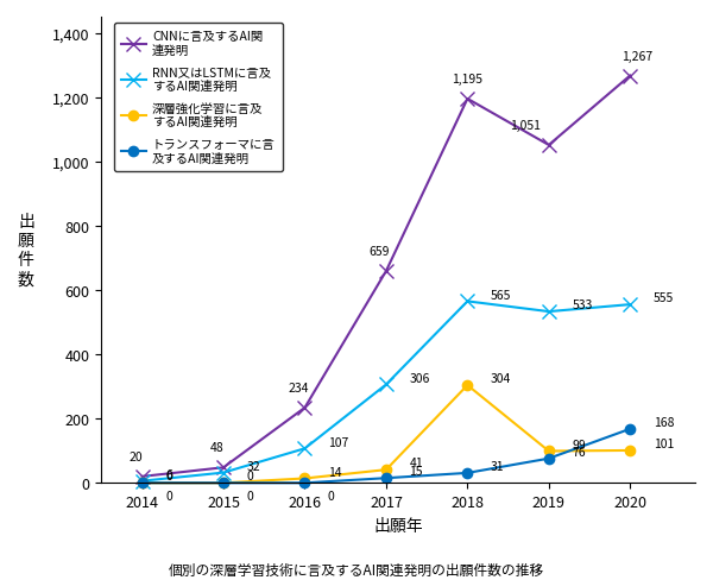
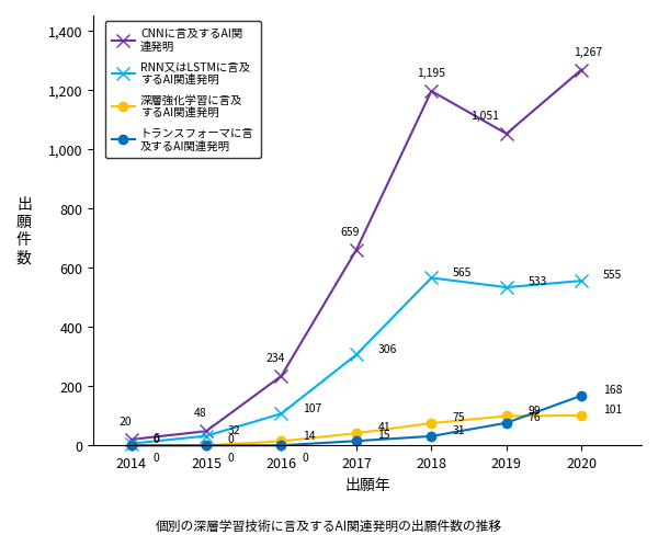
深層強化学習に言及 するAI関連発明/2018: 304 -> 75
